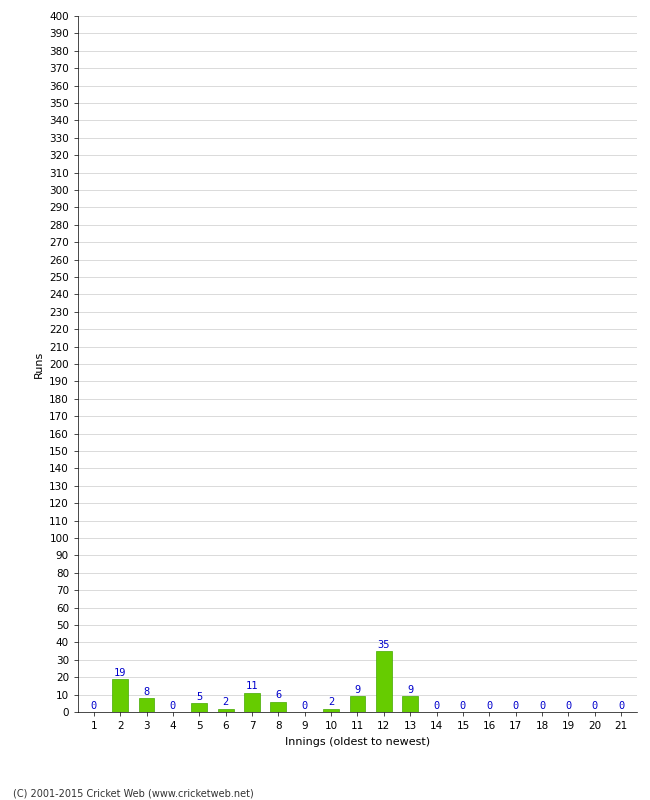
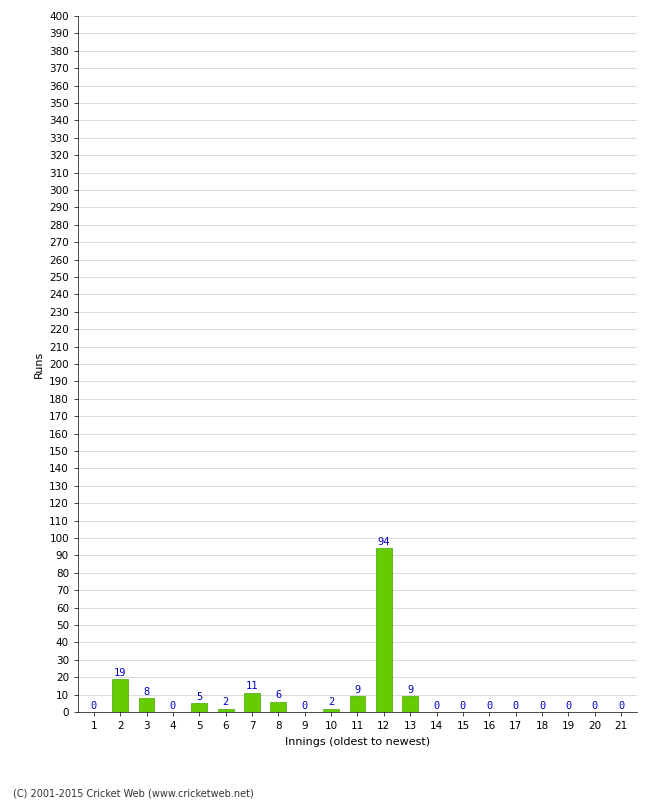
12: 35 -> 94
